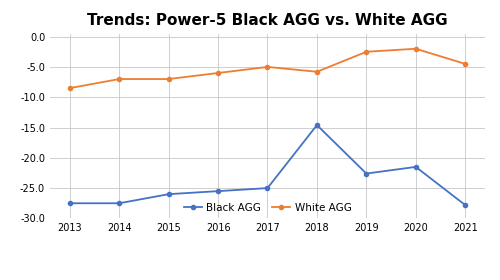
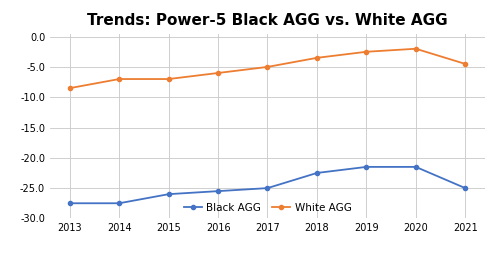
Black AGG/2018: -14.6 -> -22.5
White AGG/2018: -5.8 -> -3.5
Black AGG/2019: -22.6 -> -21.5
Black AGG/2021: -27.8 -> -25.0
